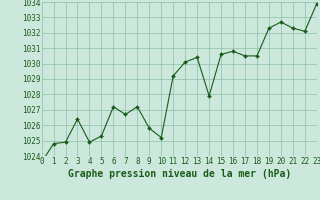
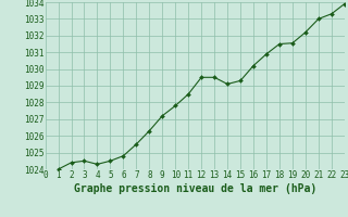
1: 1024.8 -> 1024.0
2: 1024.9 -> 1024.4
3: 1026.4 -> 1024.5
4: 1024.9 -> 1024.3
5: 1025.3 -> 1024.5
6: 1027.2 -> 1024.8
7: 1026.7 -> 1025.5
8: 1027.2 -> 1026.3
9: 1025.8 -> 1027.2
10: 1025.2 -> 1027.8
11: 1029.2 -> 1028.5
12: 1030.1 -> 1029.5
13: 1030.4 -> 1029.5
14: 1027.9 -> 1029.1
15: 1030.6 -> 1029.3
16: 1030.8 -> 1030.2
17: 1030.5 -> 1030.9
18: 1030.5 -> 1031.5
19: 1032.3 -> 1031.5
20: 1032.7 -> 1032.2
21: 1032.3 -> 1033.0
22: 1032.1 -> 1033.3
